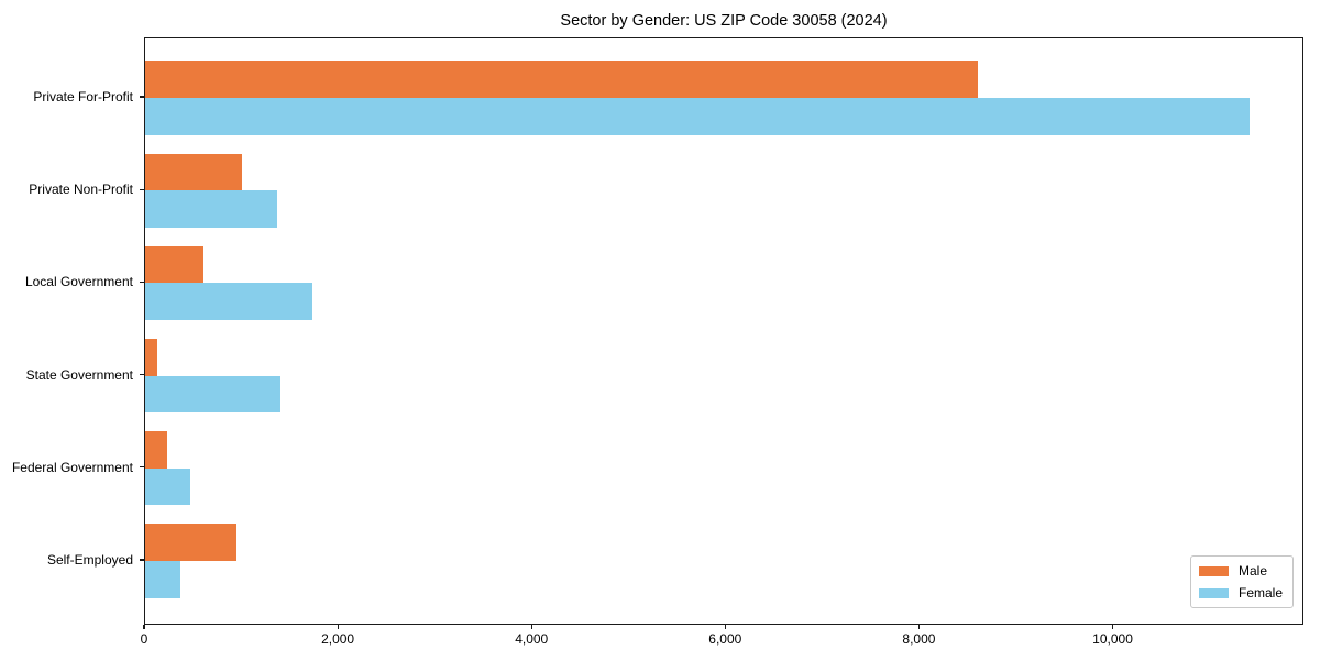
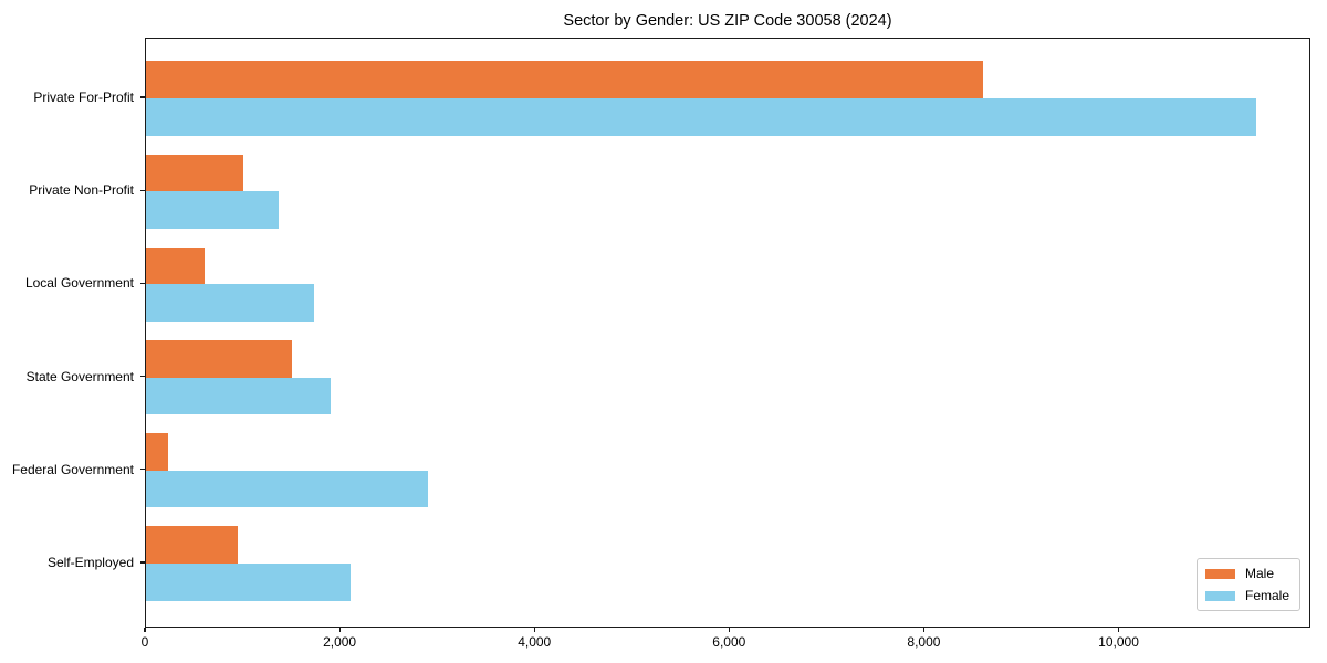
Male/State Government: 100 -> 1500
Female/State Government: 1400 -> 1900
Female/Federal Government: 500 -> 2900
Female/Self-Employed: 400 -> 2100
